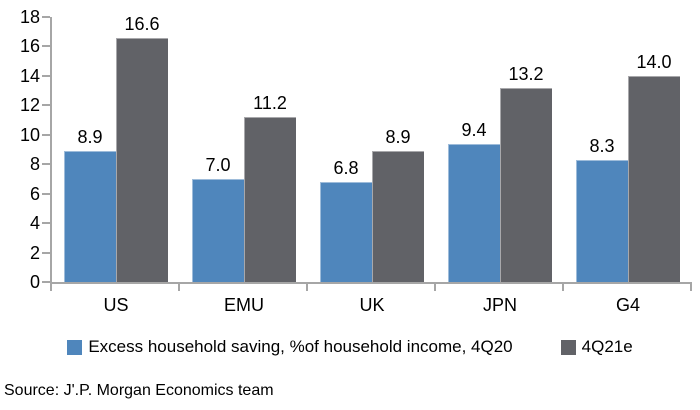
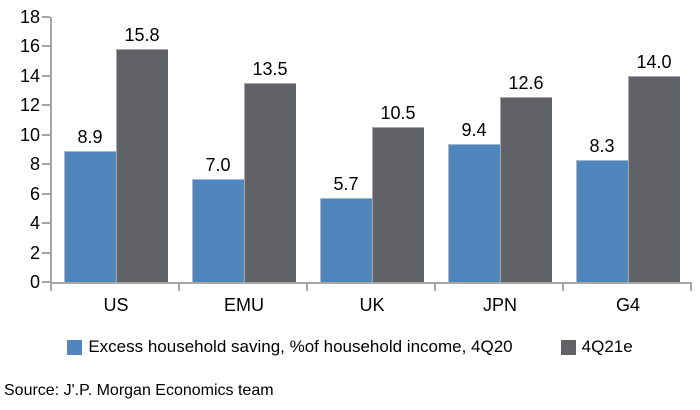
4Q21e/US: 16.6 -> 15.8
4Q21e/EMU: 11.2 -> 13.5
Excess household saving, %of household income, 4Q20/UK: 6.8 -> 5.7
4Q21e/UK: 8.9 -> 10.5
4Q21e/JPN: 13.2 -> 12.6
